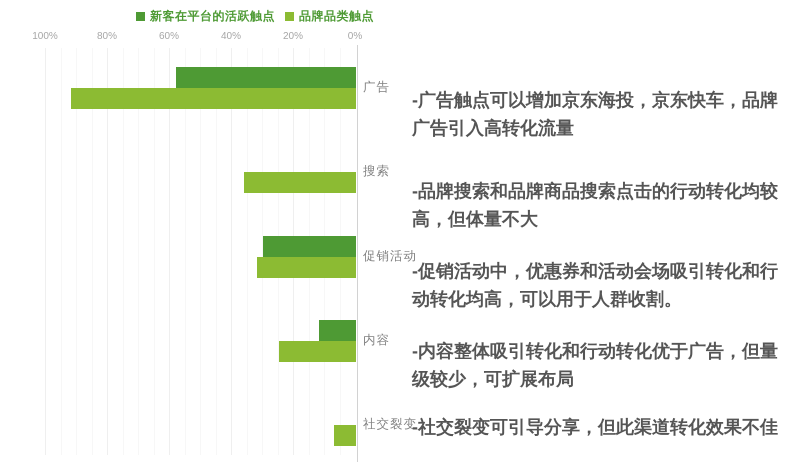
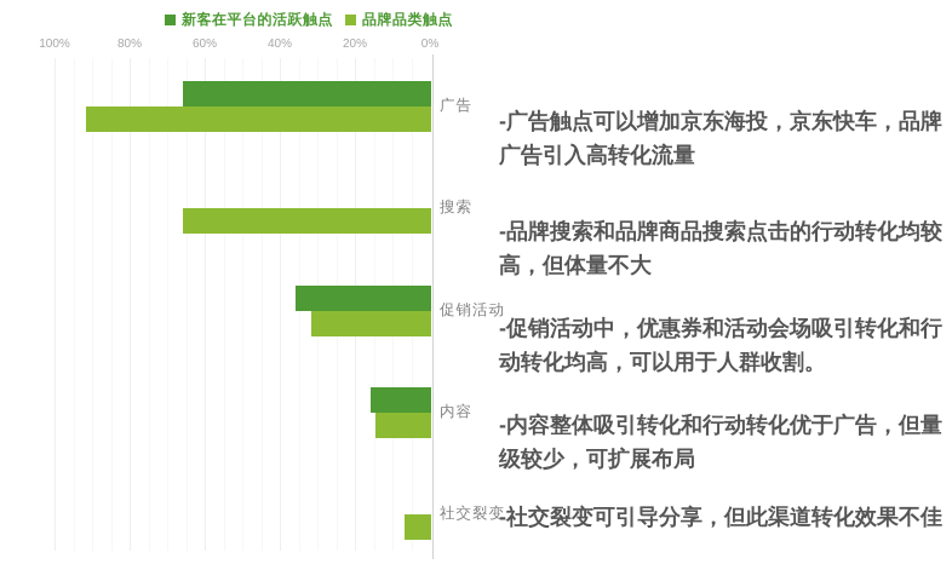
新客在平台的活跃触点/广告: 58% -> 66%
品牌品类触点/搜索: 36% -> 66%
新客在平台的活跃触点/促销活动: 30% -> 36%
新客在平台的活跃触点/内容: 12% -> 16%
品牌品类触点/内容: 25% -> 15%
